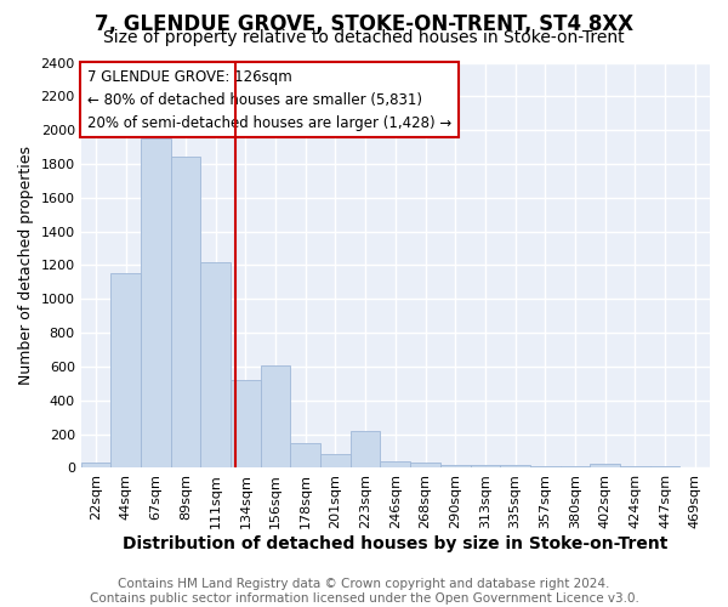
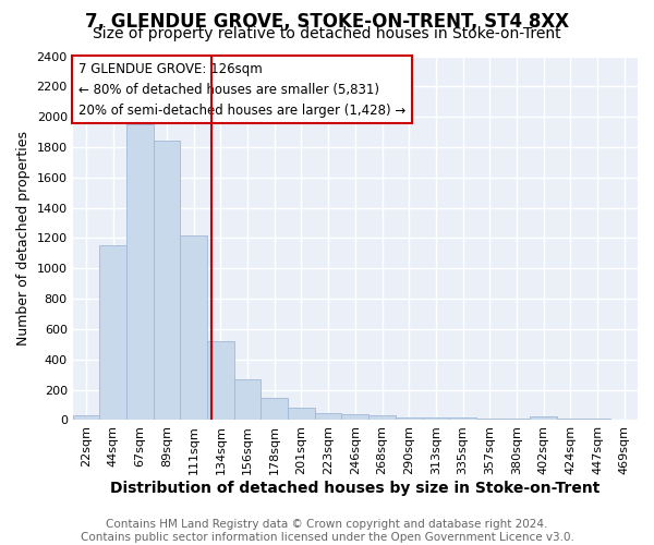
156sqm: 610 -> 270
223sqm: 220 -> 40
